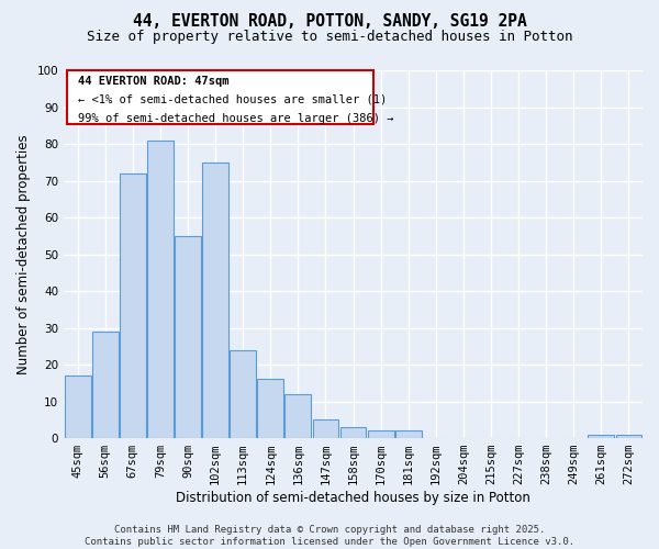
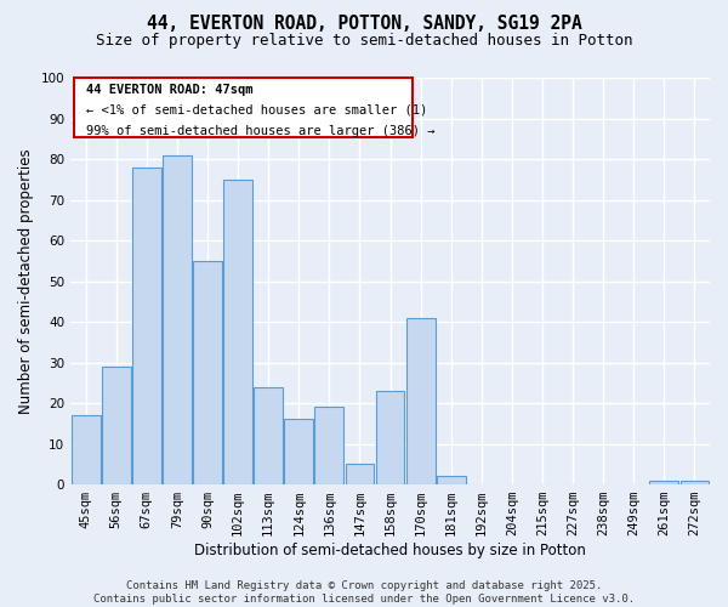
67sqm: 72 -> 78
136sqm: 12 -> 19
158sqm: 3 -> 23
170sqm: 2 -> 41
